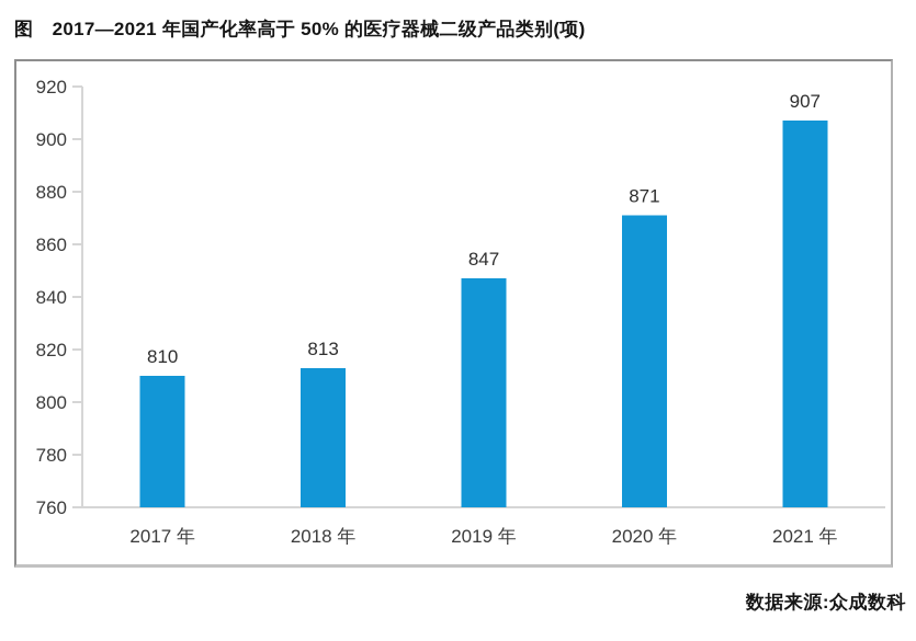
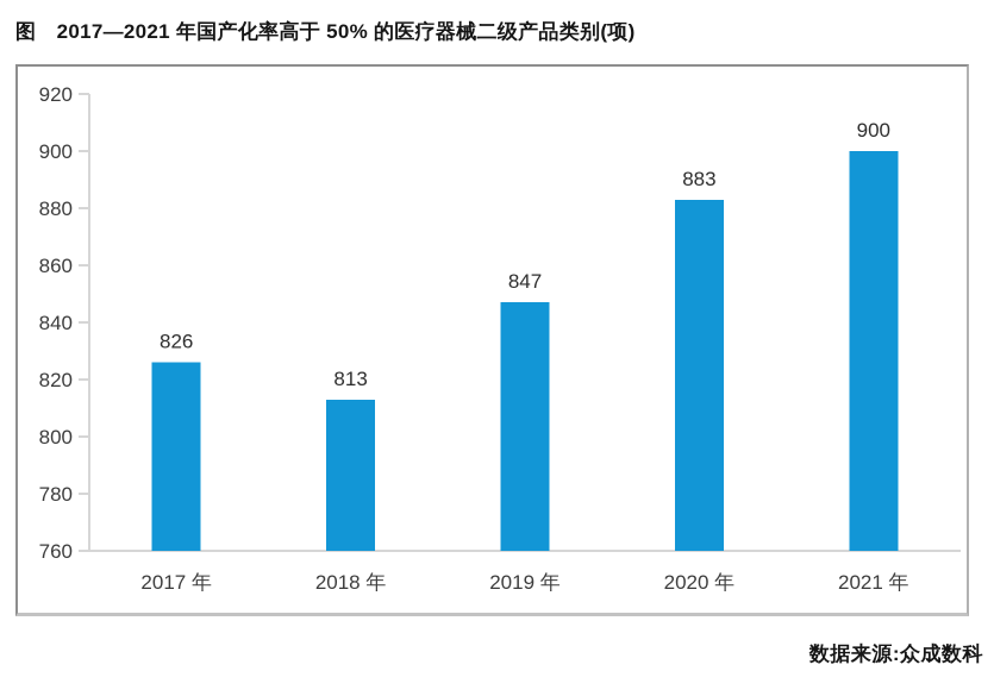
2017 年: 810 -> 826
2020 年: 871 -> 883
2021 年: 907 -> 900
